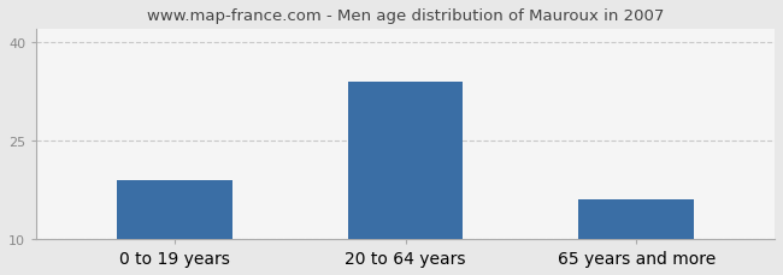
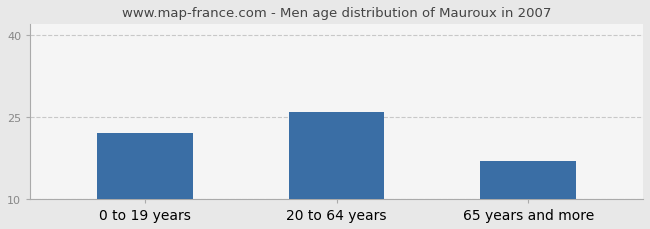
0 to 19 years: 19 -> 22
20 to 64 years: 34 -> 26
65 years and more: 16 -> 17
